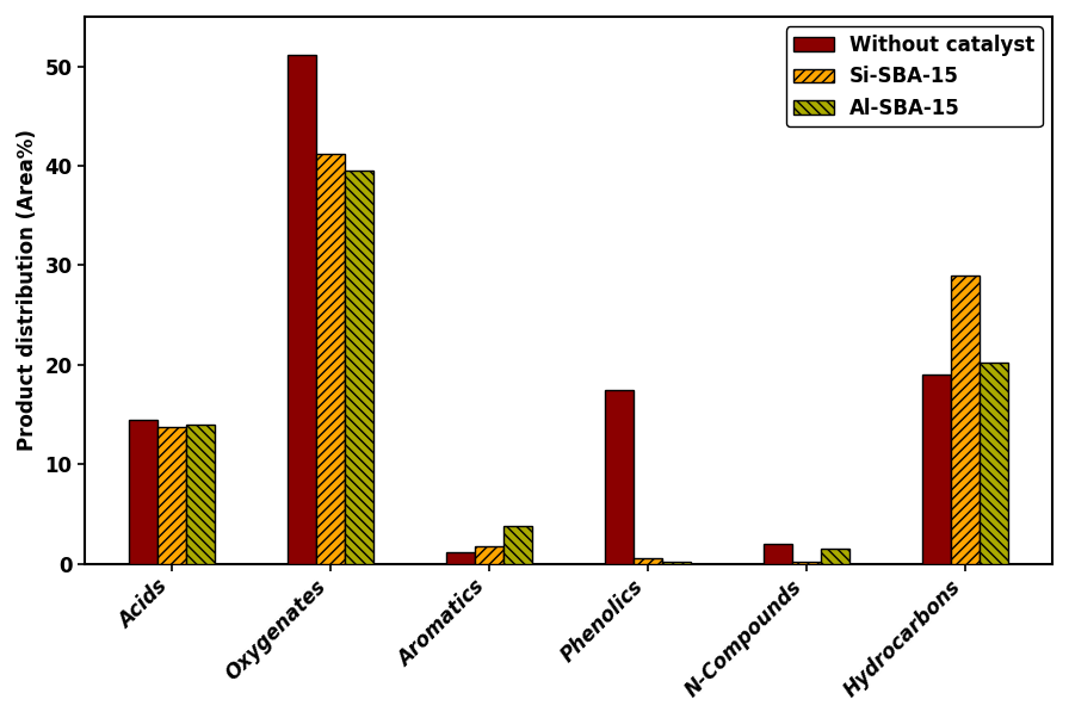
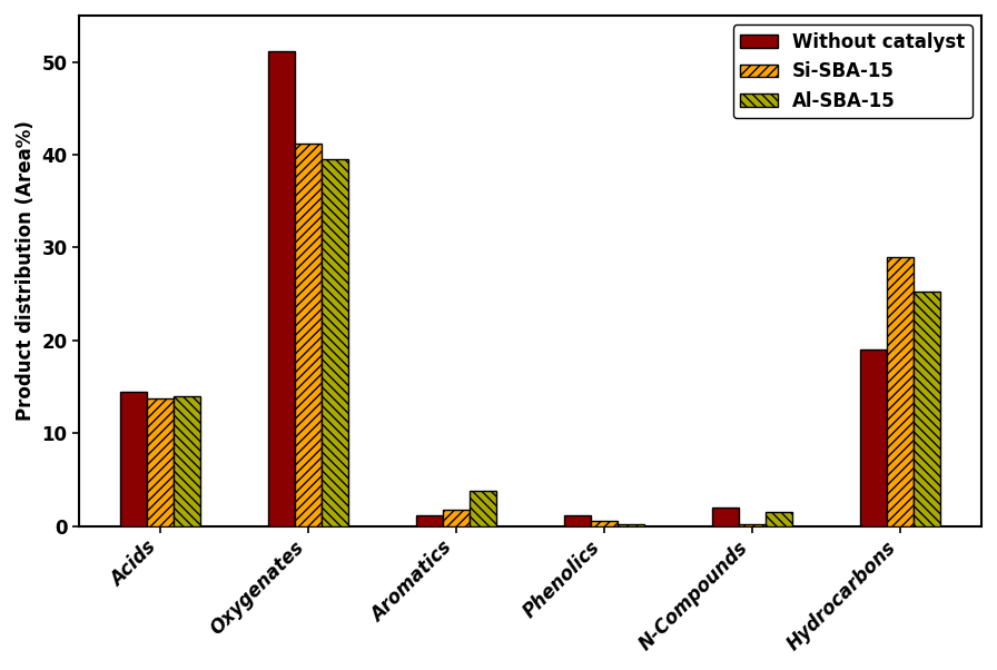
Without catalyst/Phenolics: 17.4 -> 1.2
Al-SBA-15/Hydrocarbons: 20.2 -> 25.2
